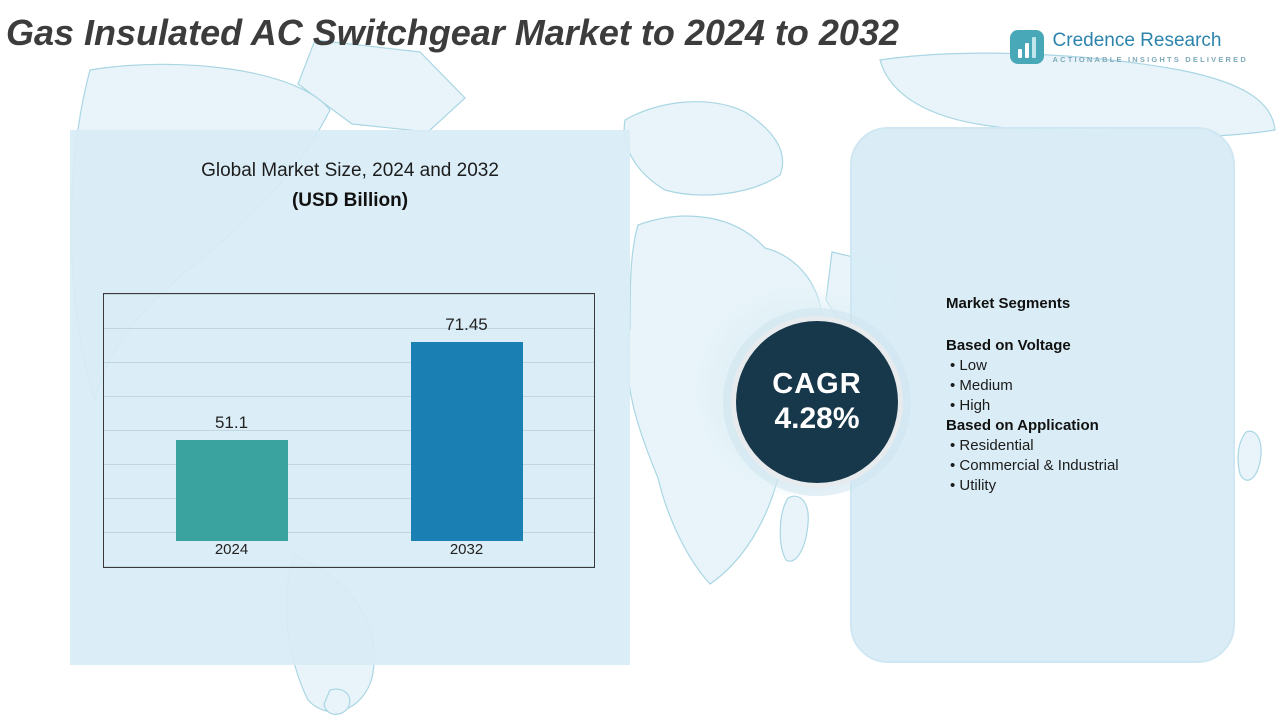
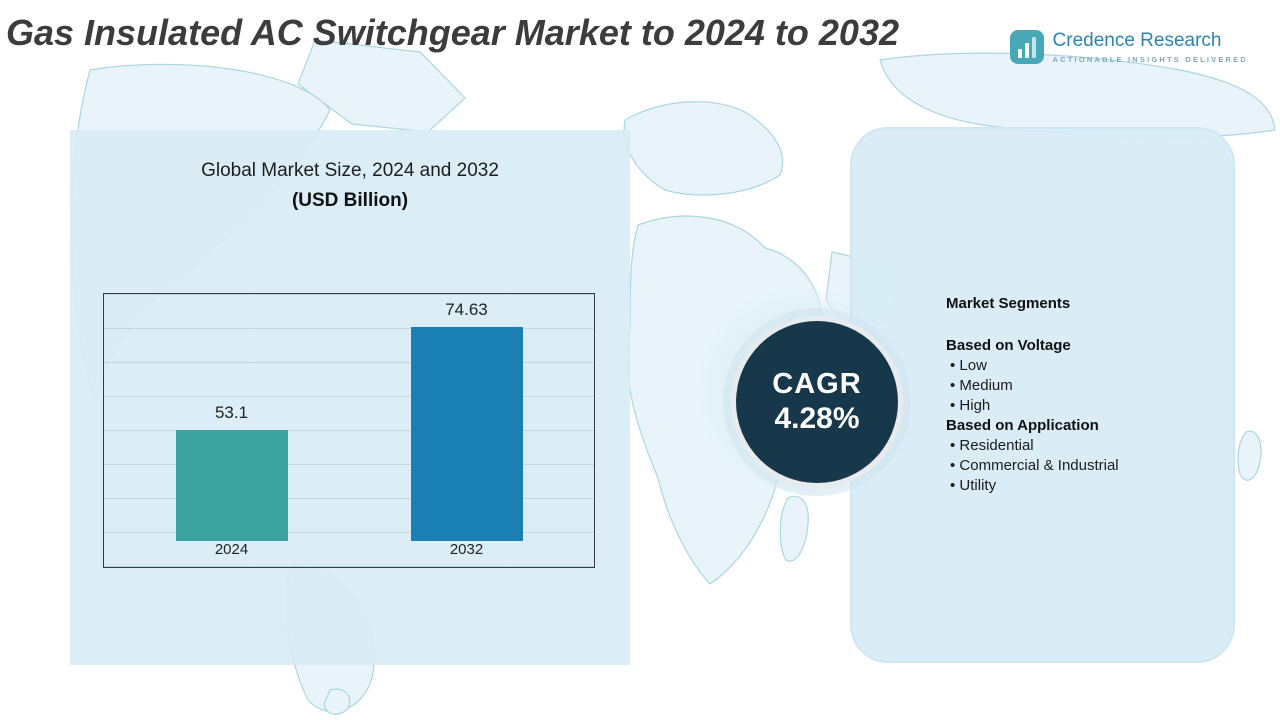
2024: 51.1 -> 53.1
2032: 71.45 -> 74.63
